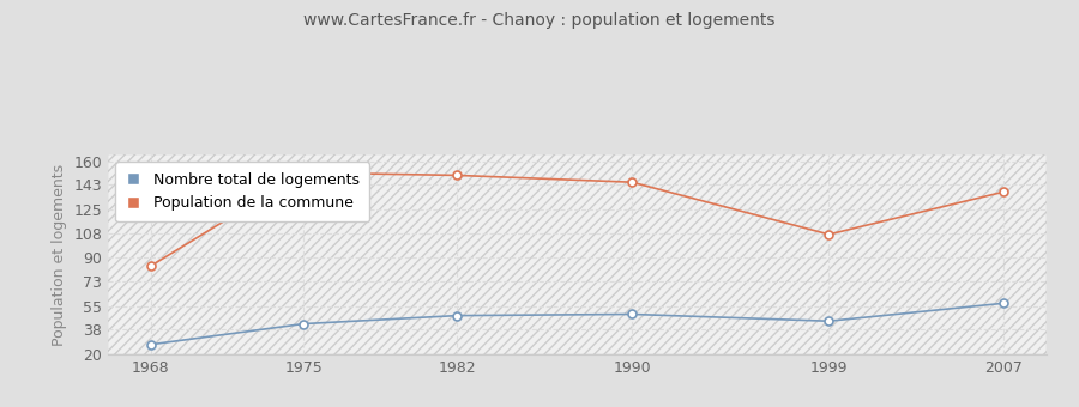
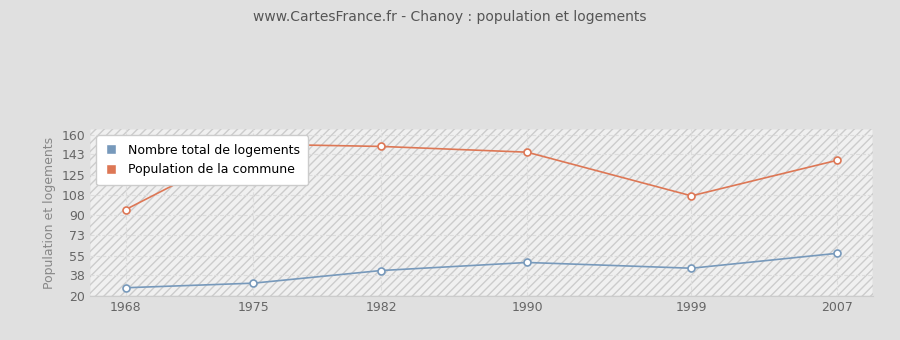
Population de la commune/1968: 84 -> 95
Nombre total de logements/1975: 42 -> 31
Nombre total de logements/1982: 48 -> 42
